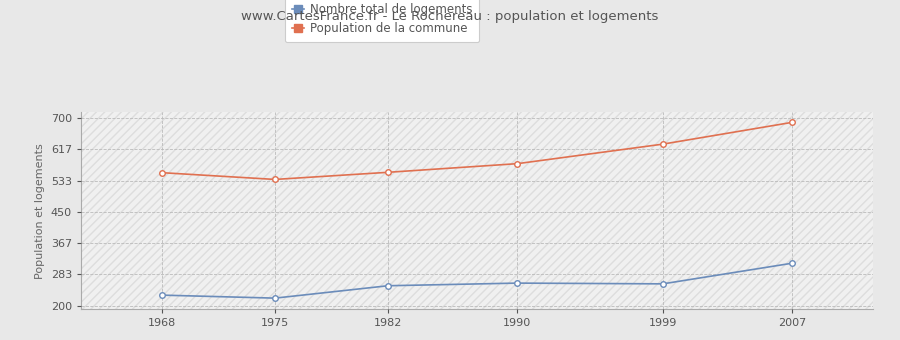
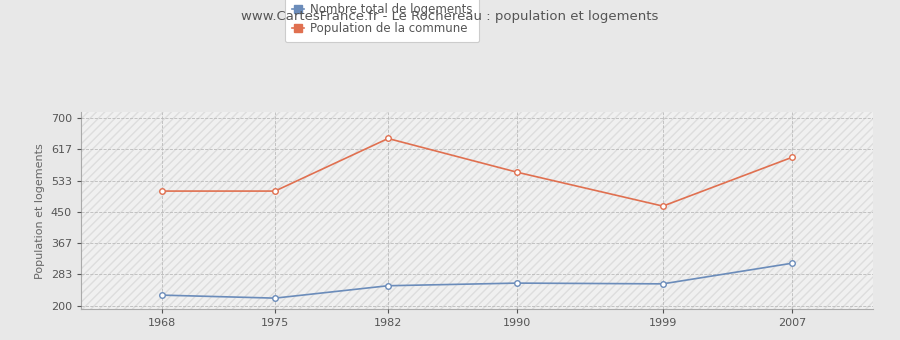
Population de la commune/1968: 554 -> 505
Population de la commune/1975: 536 -> 505
Population de la commune/1982: 555 -> 645
Population de la commune/1990: 578 -> 555
Population de la commune/1999: 630 -> 465
Population de la commune/2007: 688 -> 595
